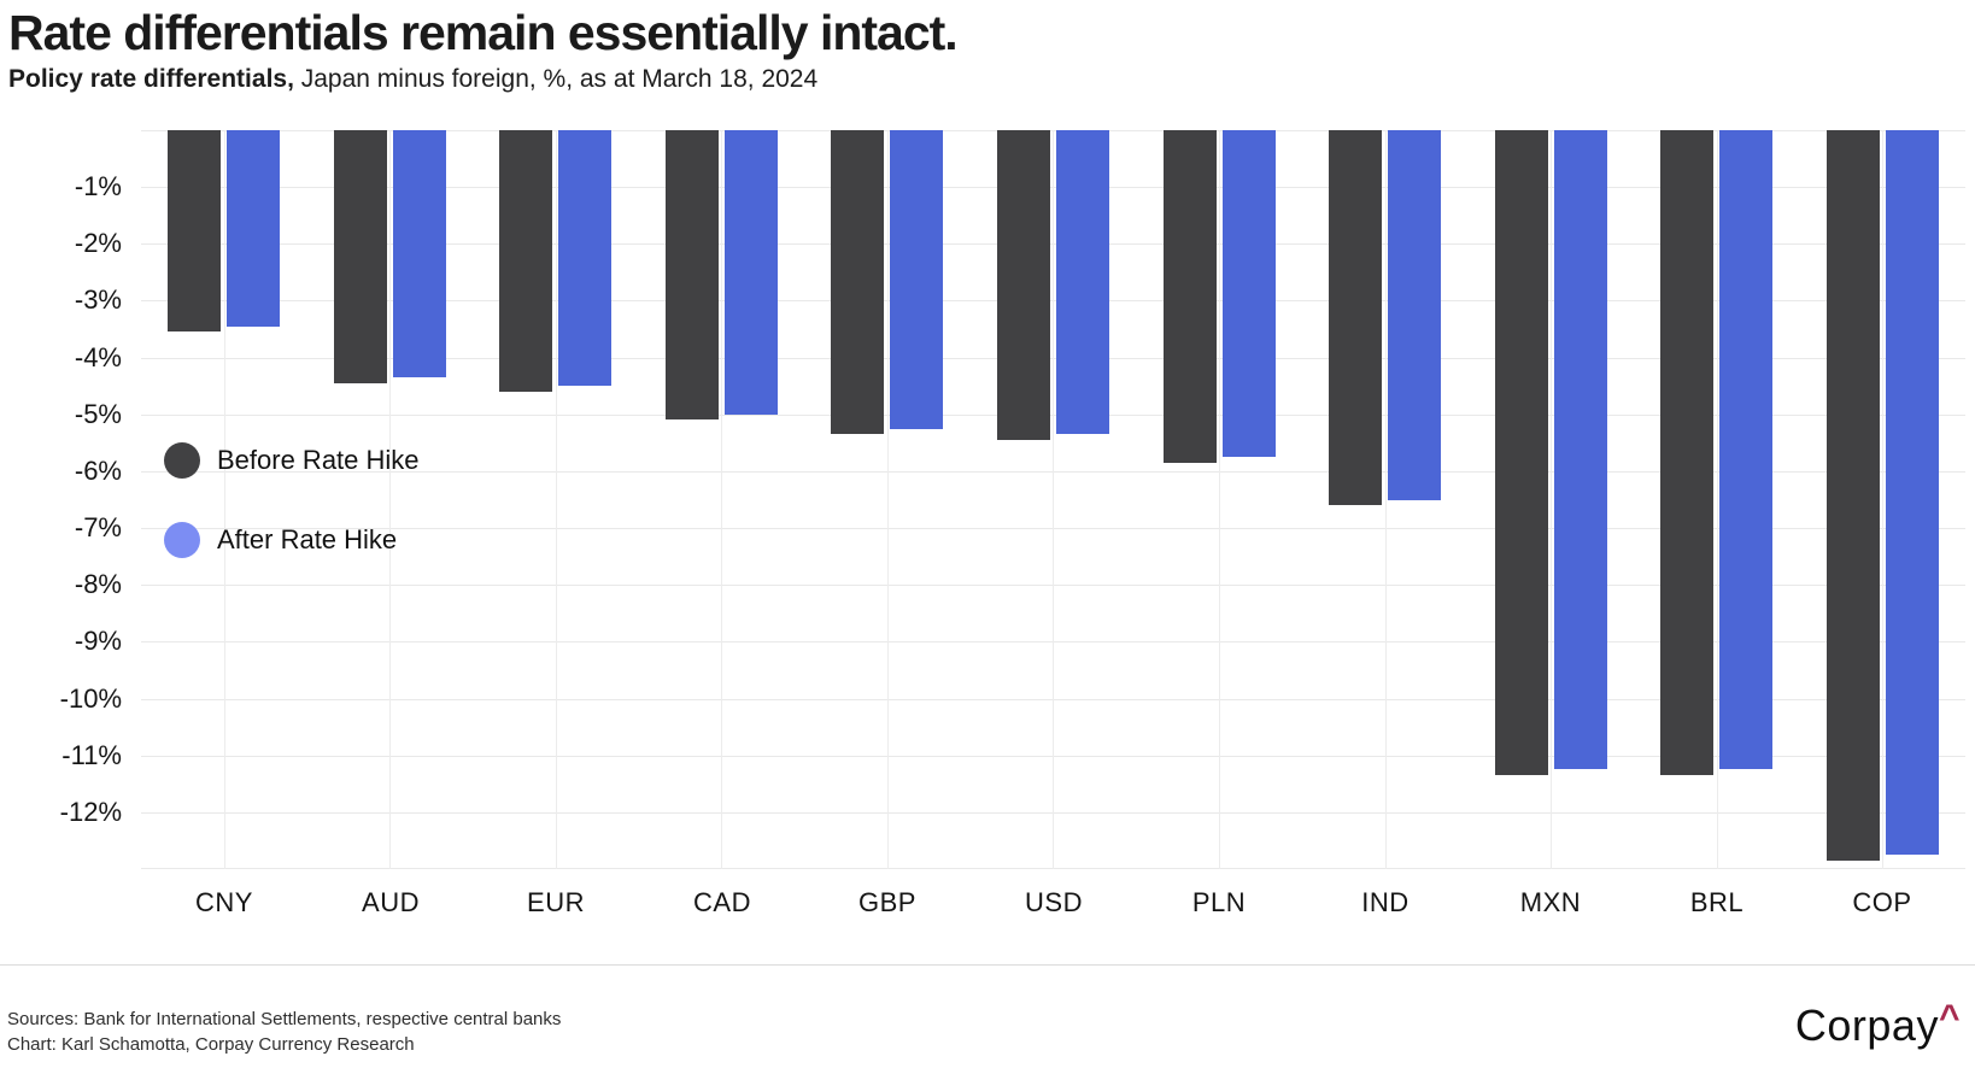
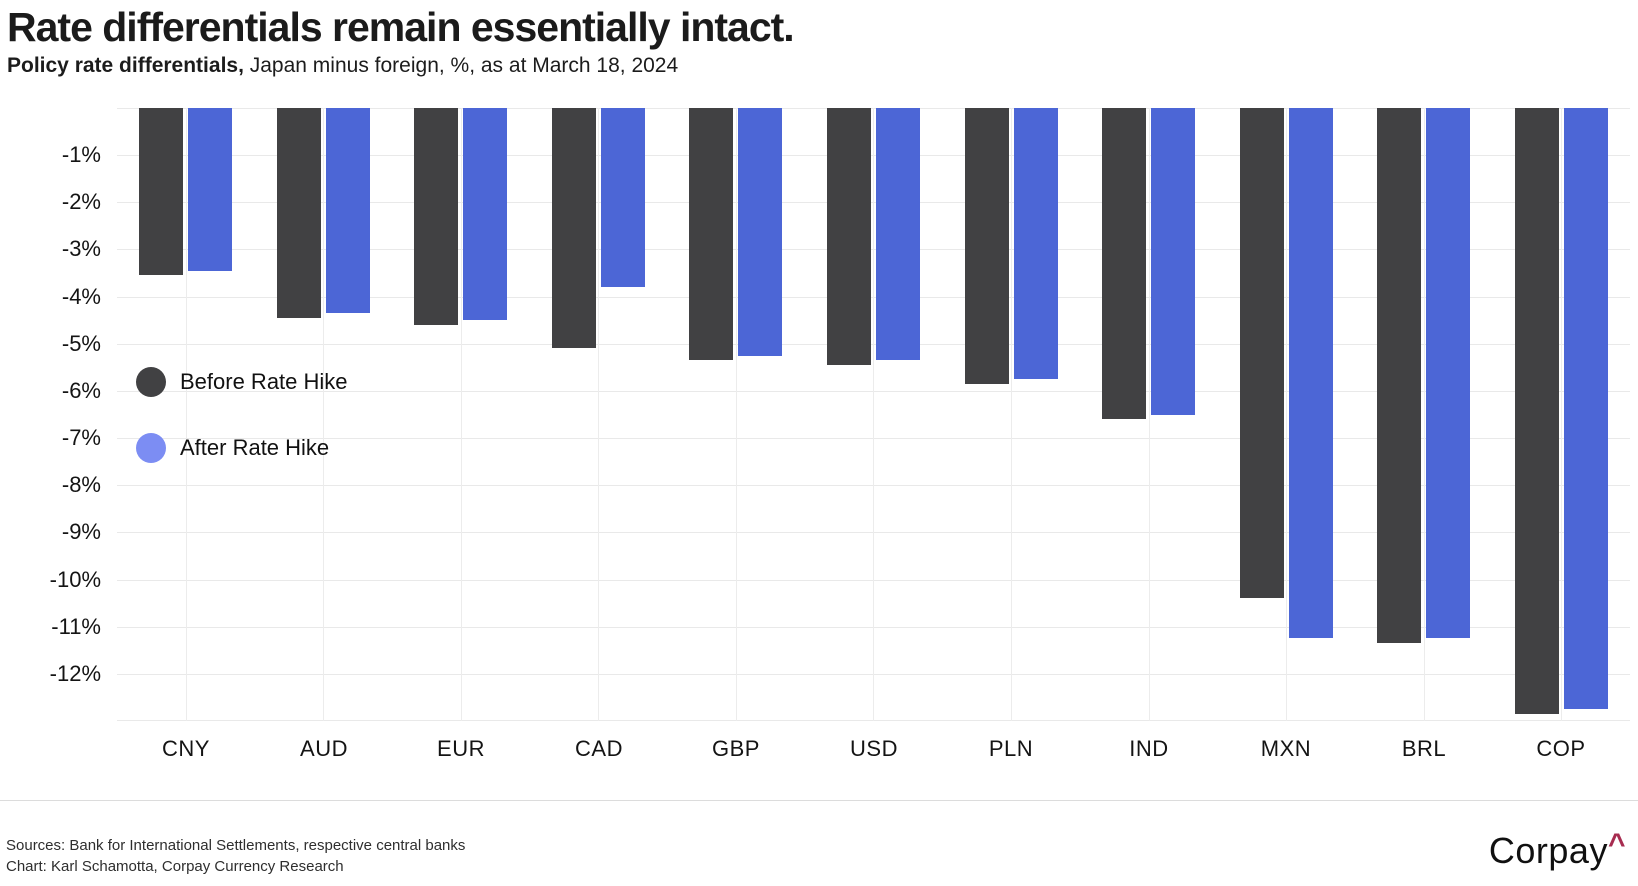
After Rate Hike/CAD: -5.0% -> -3.8%
Before Rate Hike/MXN: -11.3% -> -10.4%
